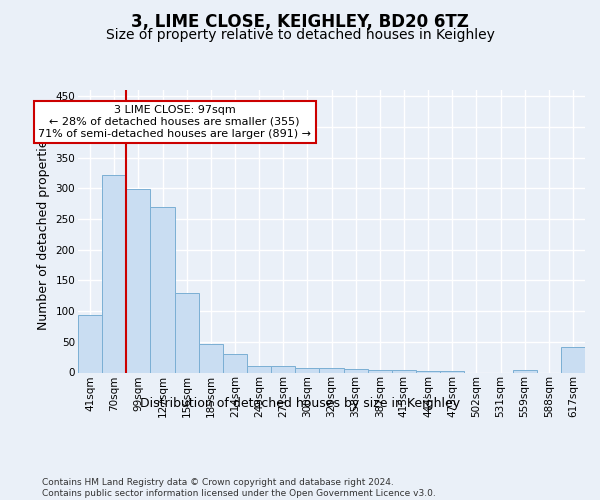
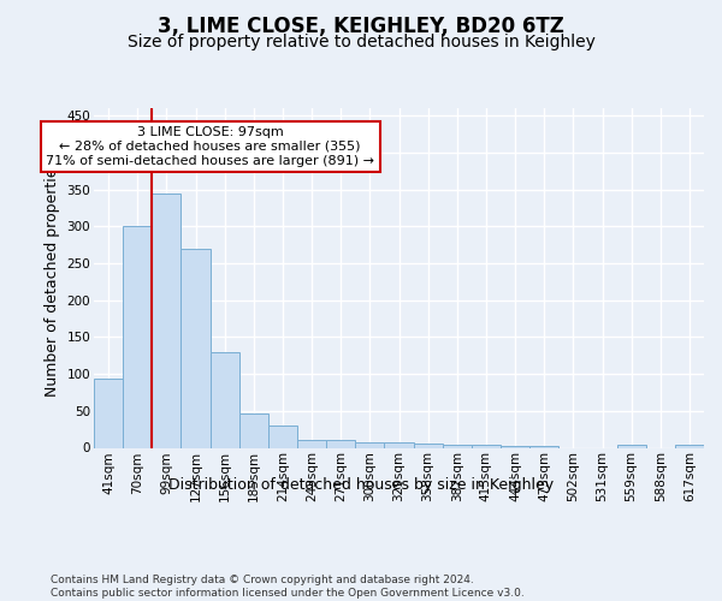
70sqm: 322 -> 301
99sqm: 298 -> 345
617sqm: 42 -> 4
